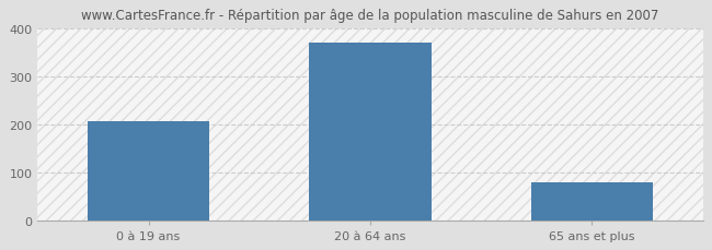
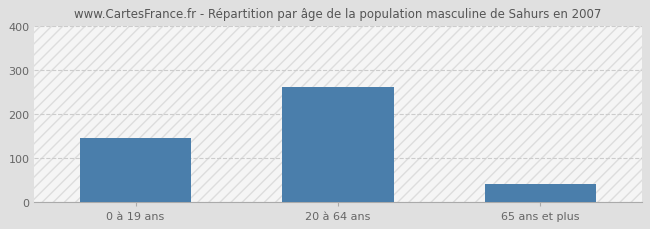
0 à 19 ans: 205 -> 145
20 à 64 ans: 370 -> 260
65 ans et plus: 78 -> 40
